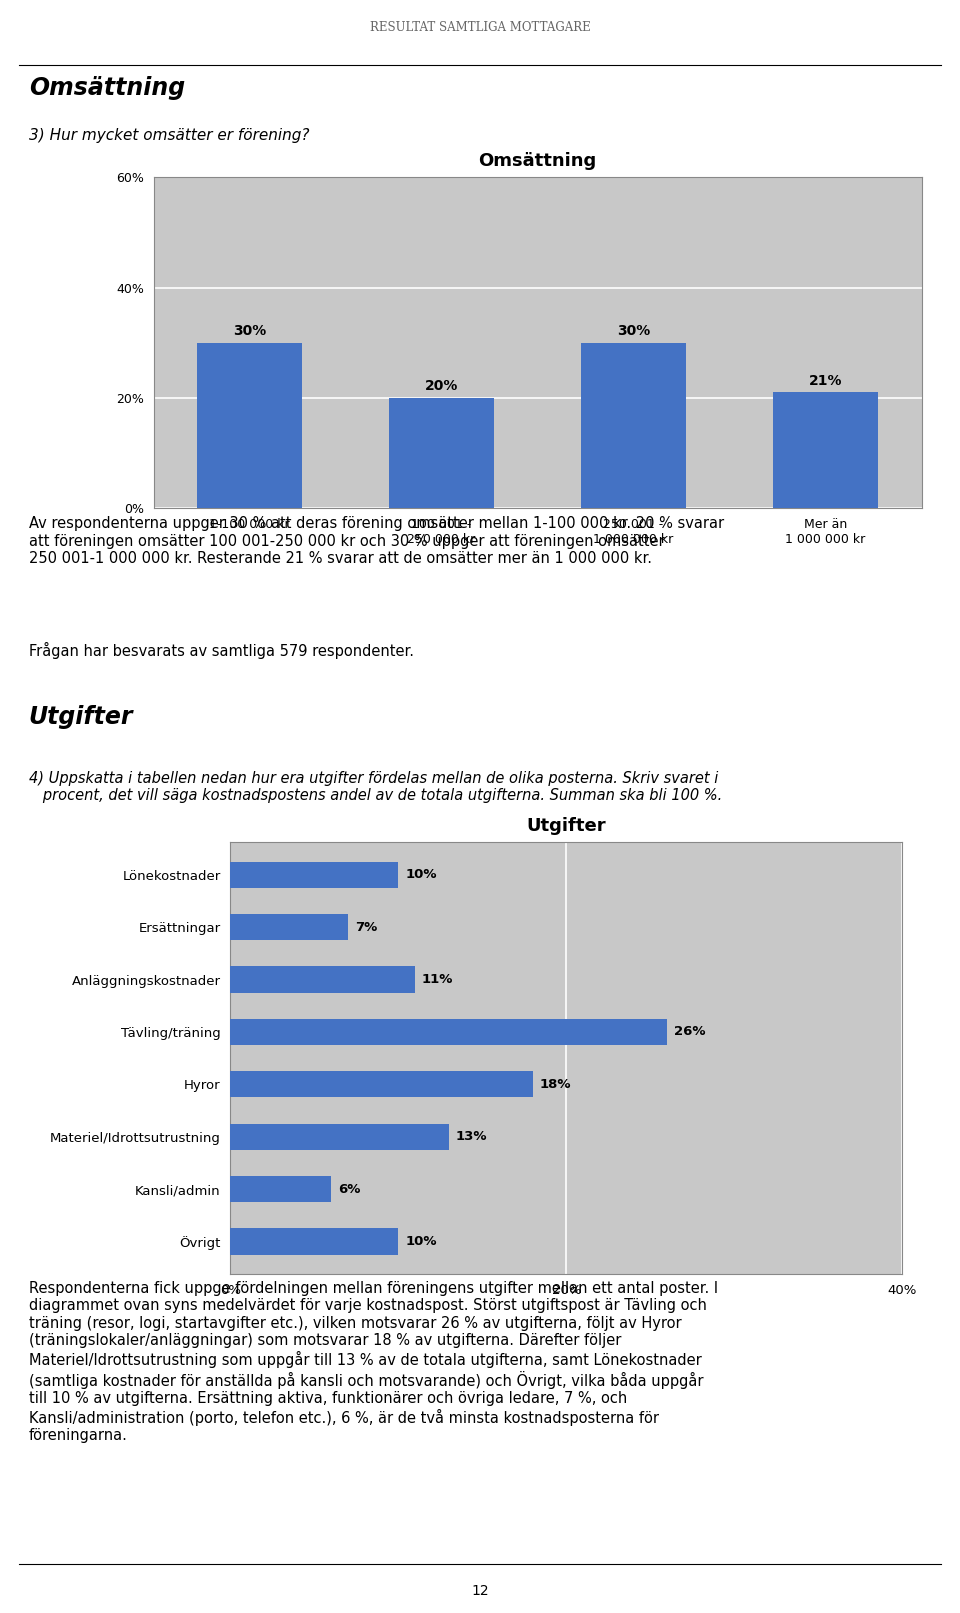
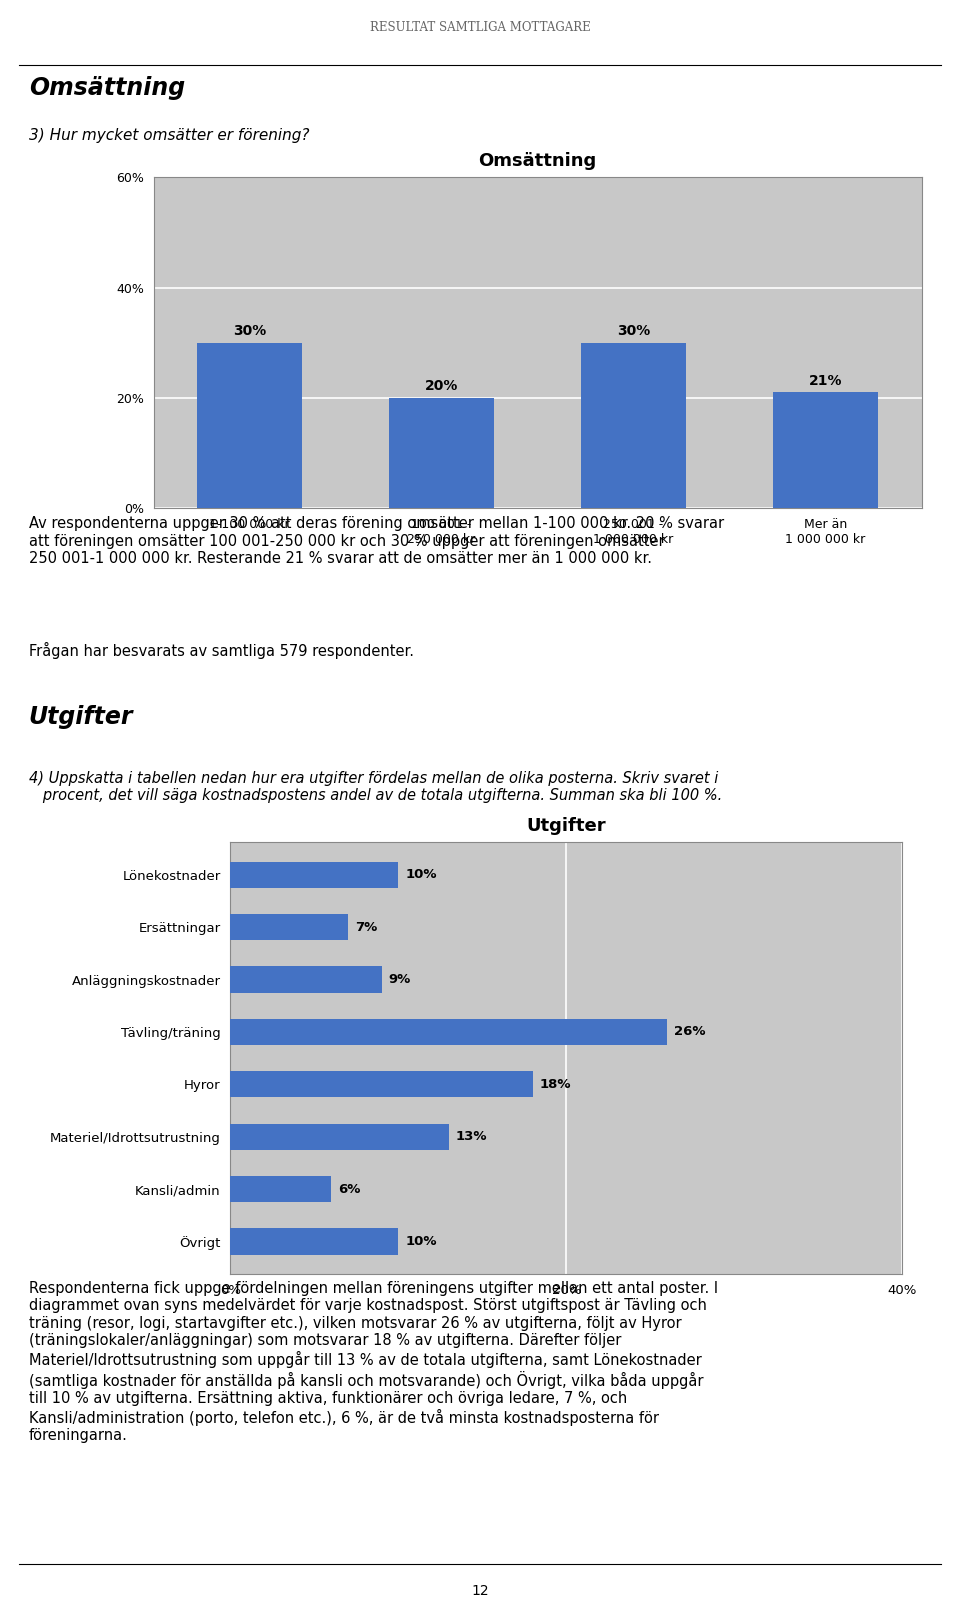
Utgifter/Anläggningskostnader: 11% -> 9%
